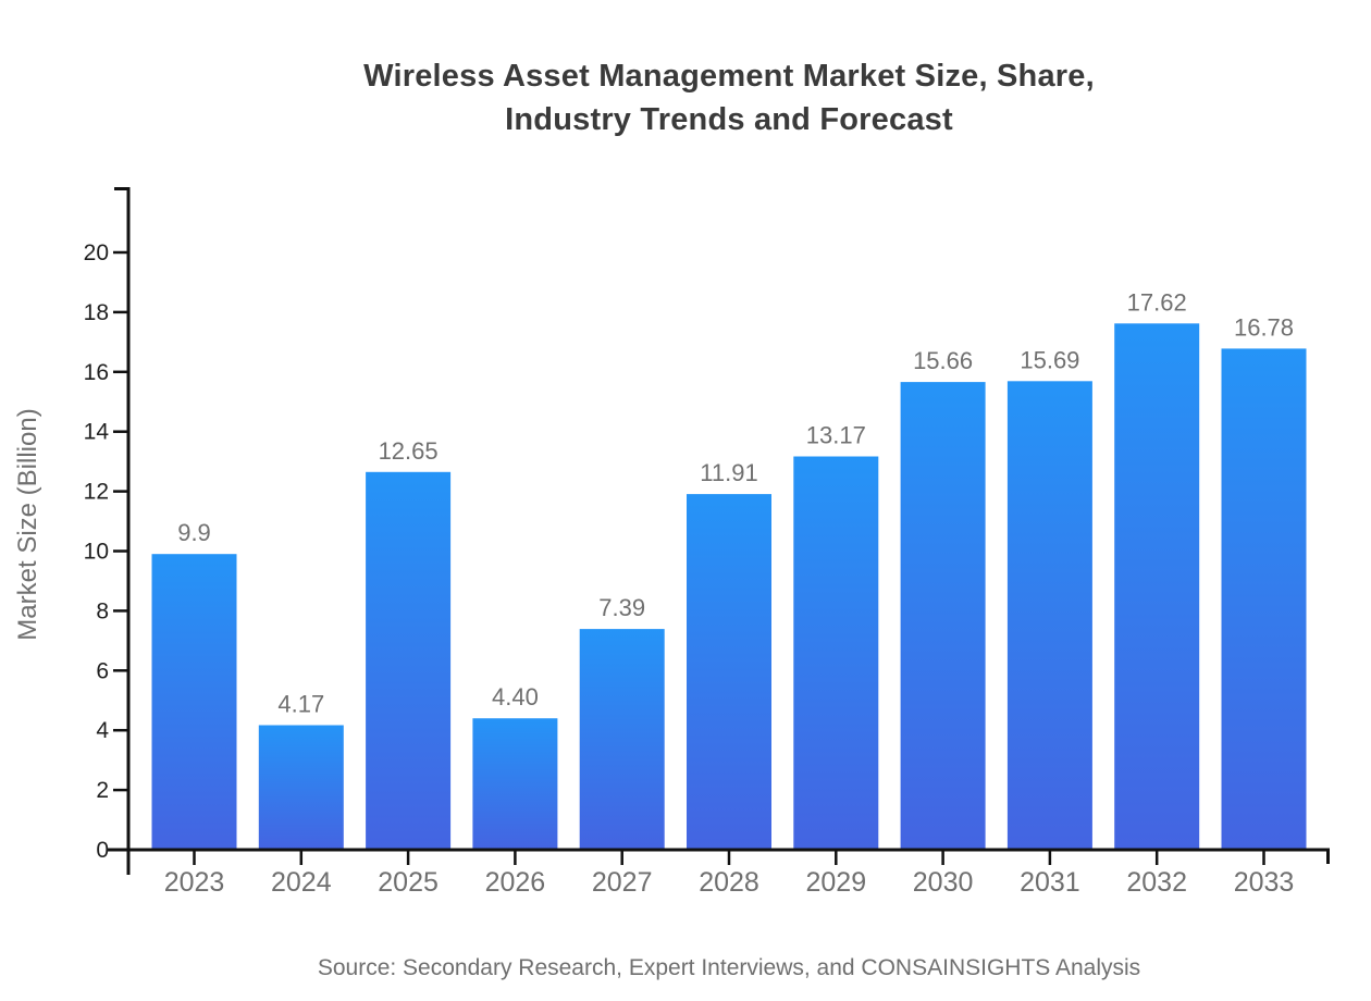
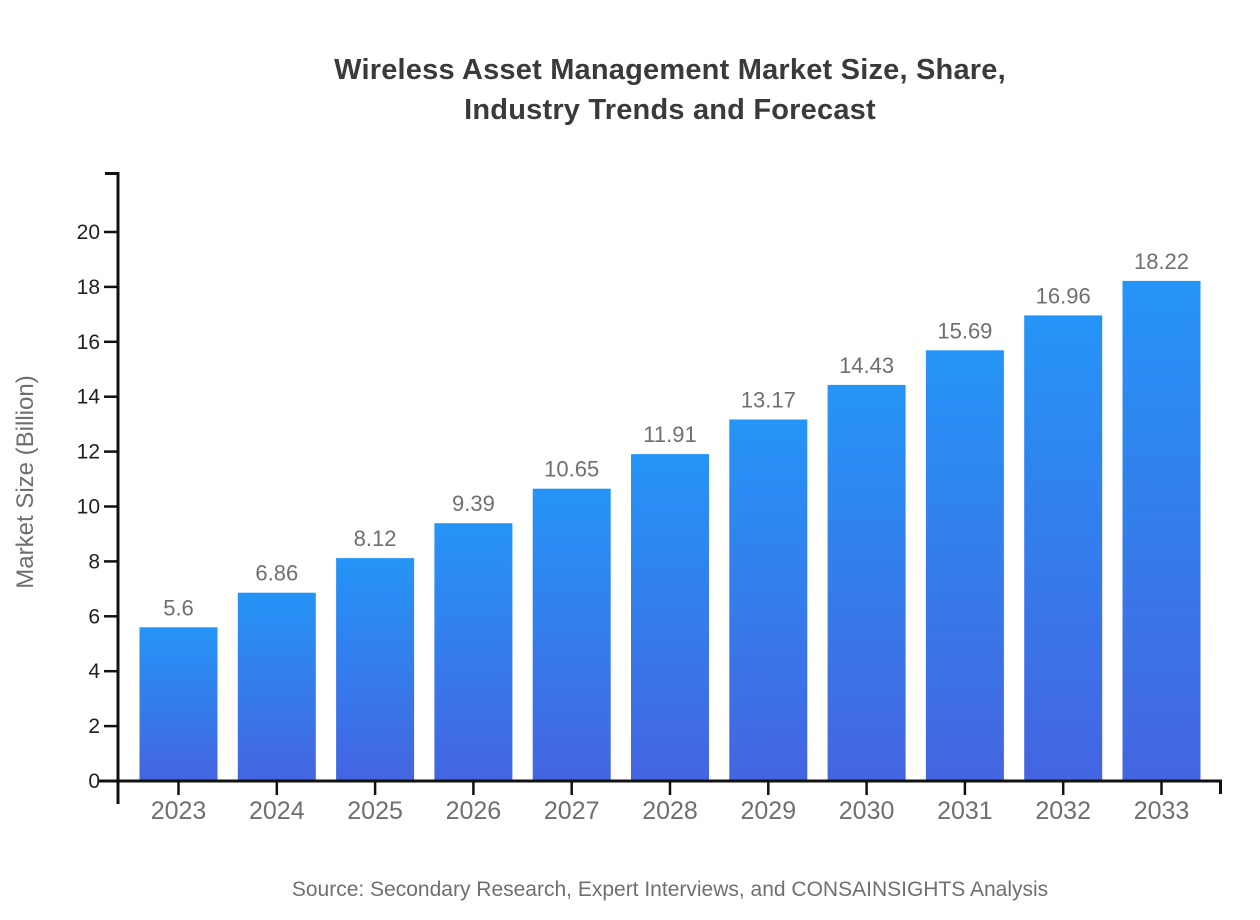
2023: 9.9 -> 5.6
2024: 4.17 -> 6.86
2025: 12.65 -> 8.12
2026: 4.40 -> 9.39
2027: 7.39 -> 10.65
2030: 15.66 -> 14.43
2032: 17.62 -> 16.96
2033: 16.78 -> 18.22
